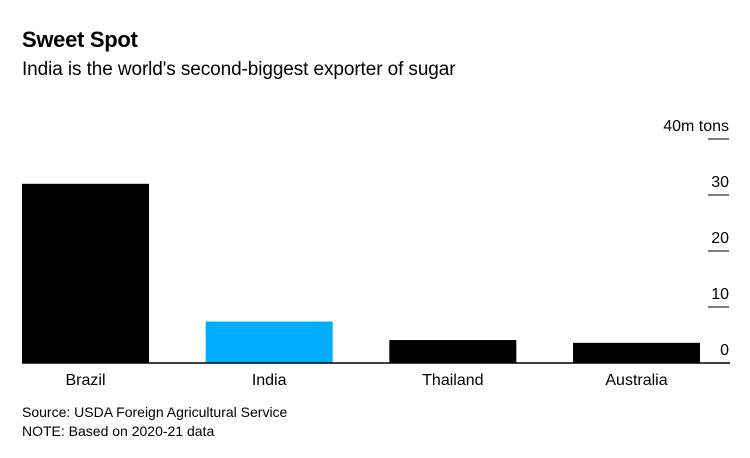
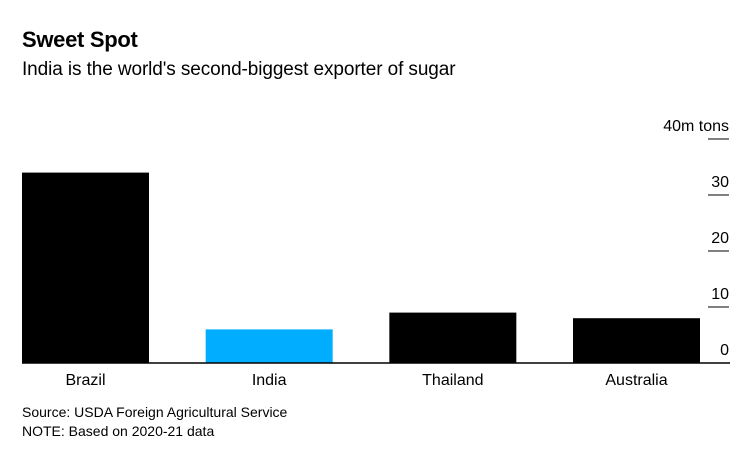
Brazil: 32 -> 34
India: 7 -> 6
Thailand: 4 -> 9
Australia: 4 -> 8
